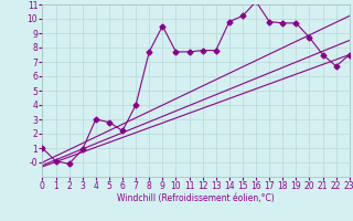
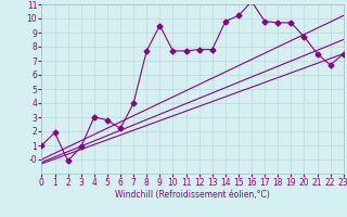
1: 0.1 -> 1.9
